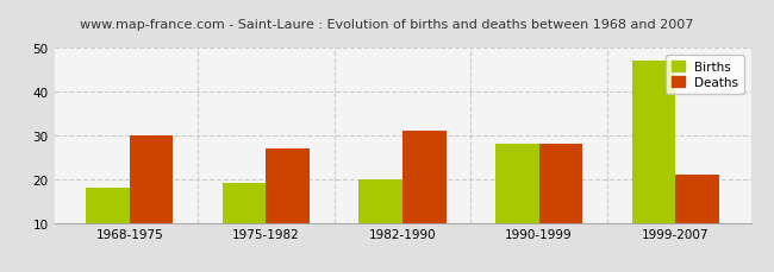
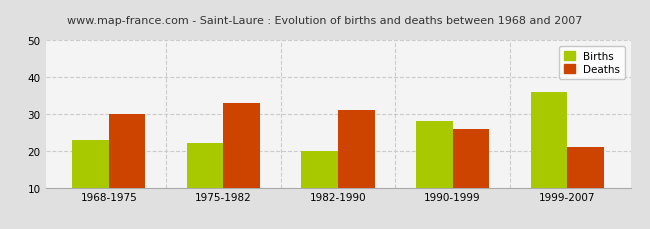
Births/1968-1975: 18 -> 23
Births/1975-1982: 19 -> 22
Deaths/1975-1982: 27 -> 33
Deaths/1990-1999: 28 -> 26
Births/1999-2007: 47 -> 36
